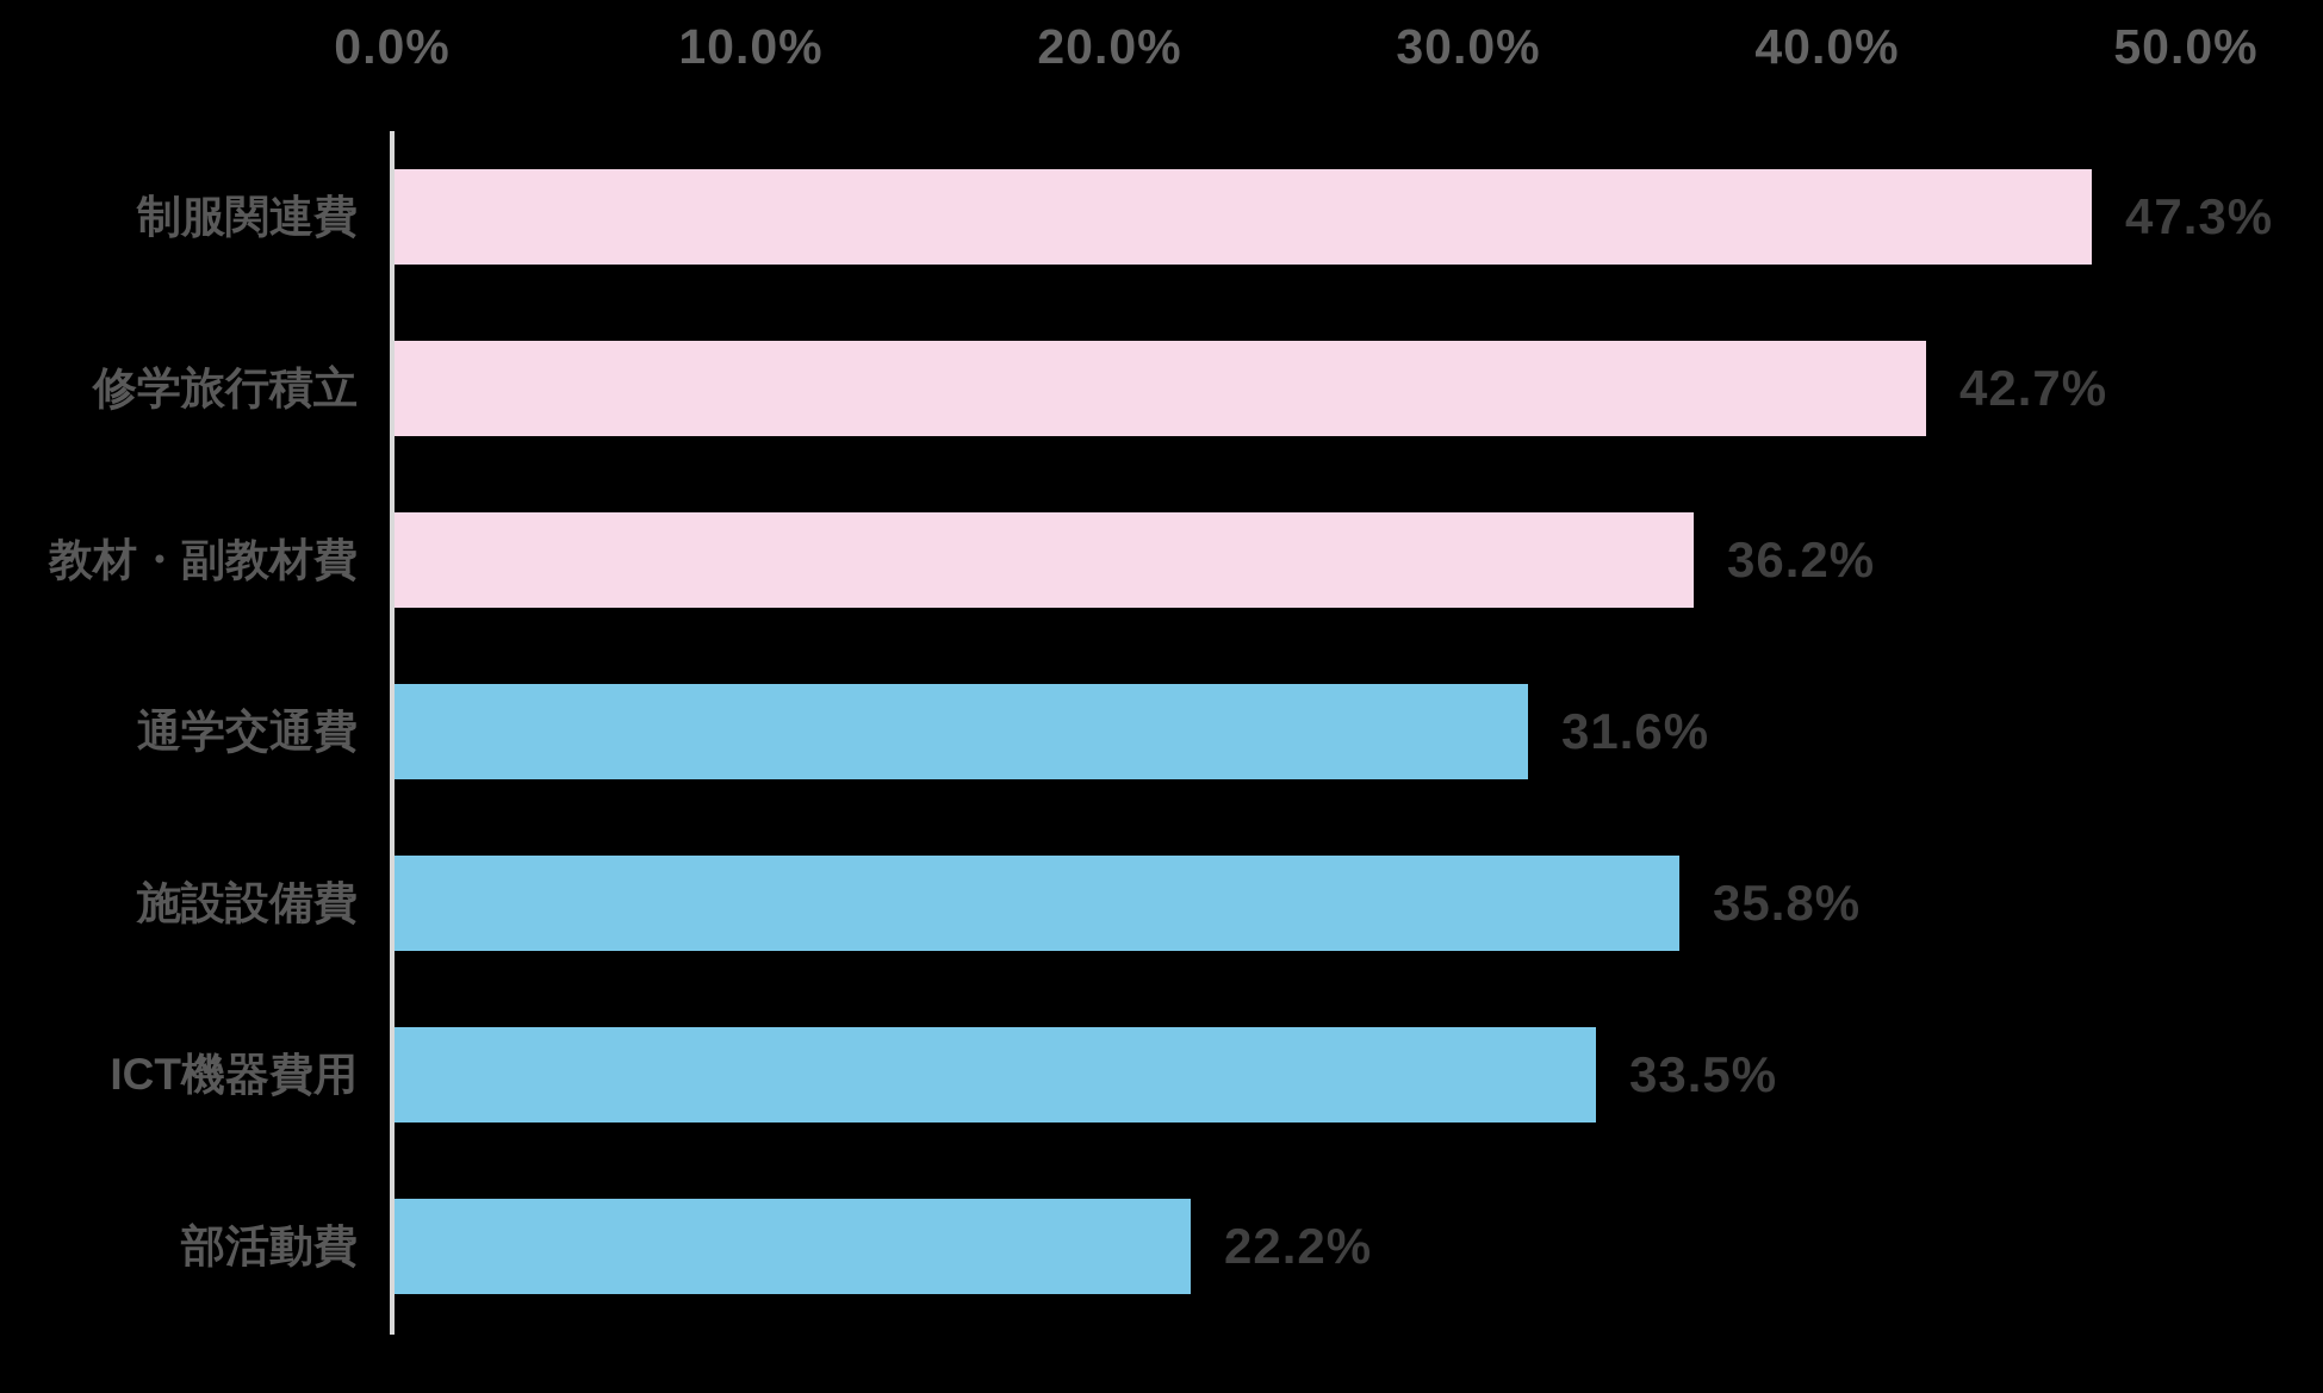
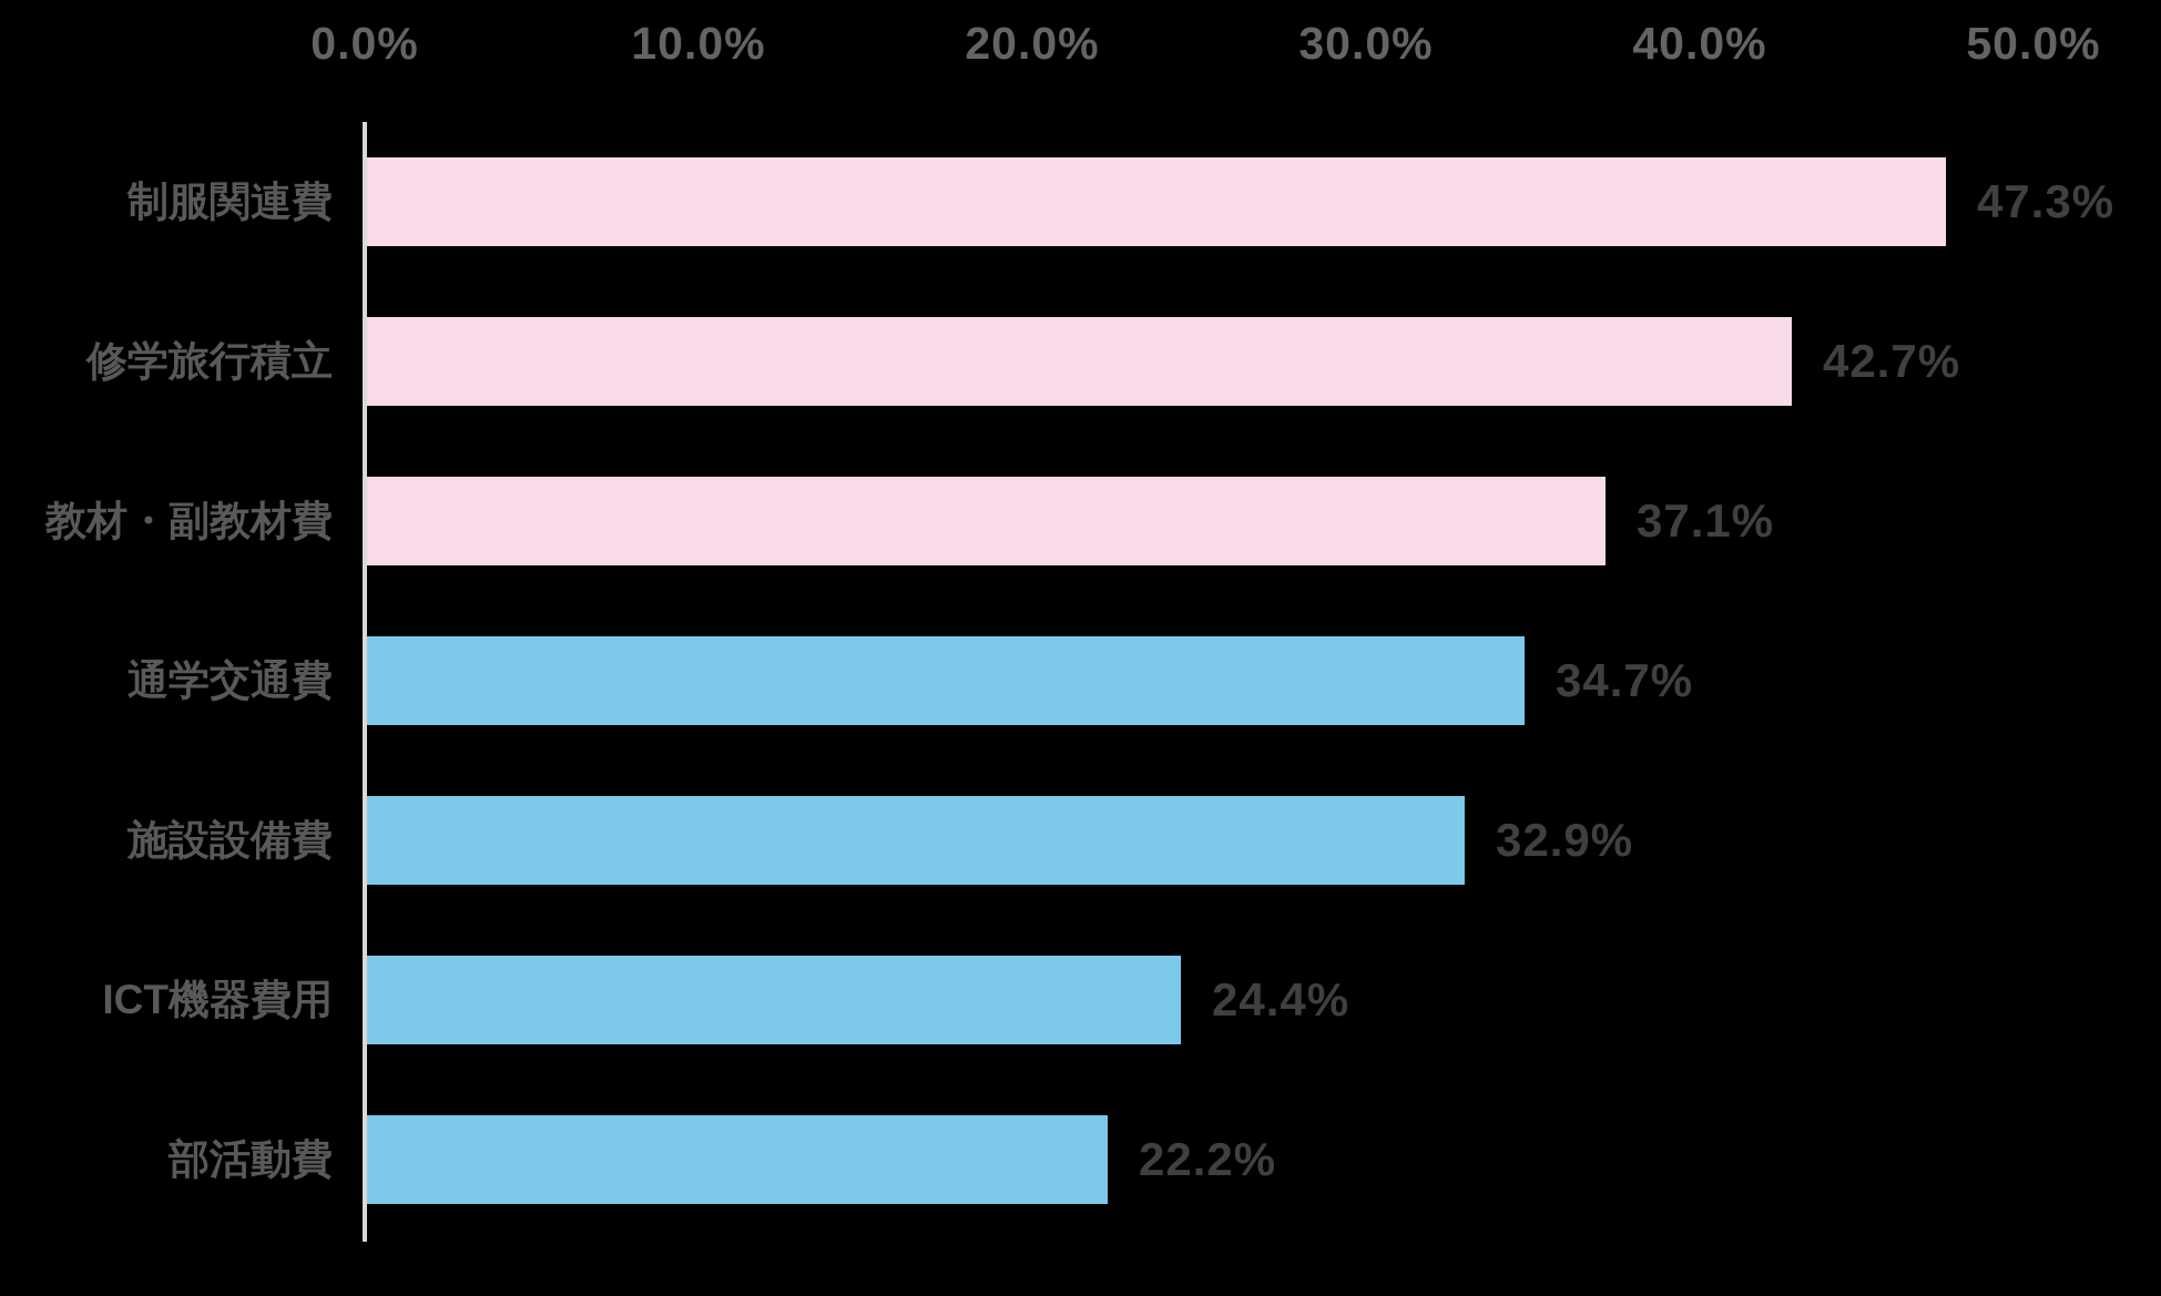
教材・副教材費: 36.2% -> 37.1%
通学交通費: 31.6% -> 34.7%
施設設備費: 35.8% -> 32.9%
ICT機器費用: 33.5% -> 24.4%
